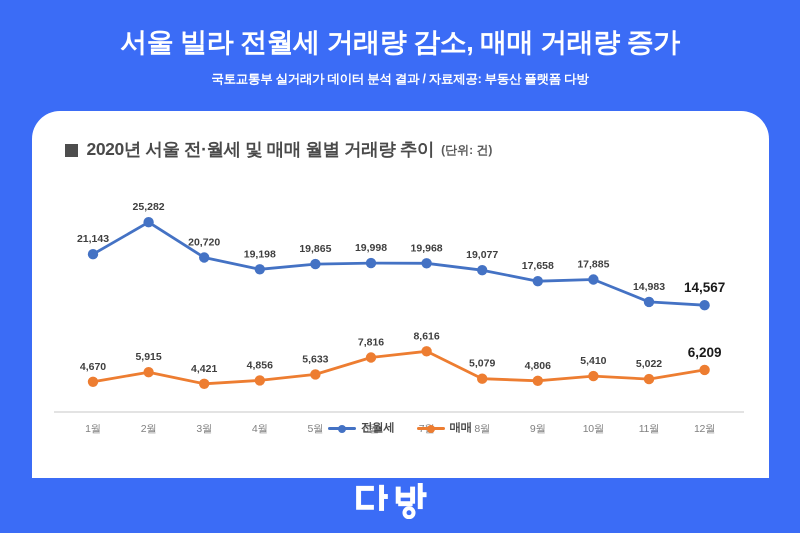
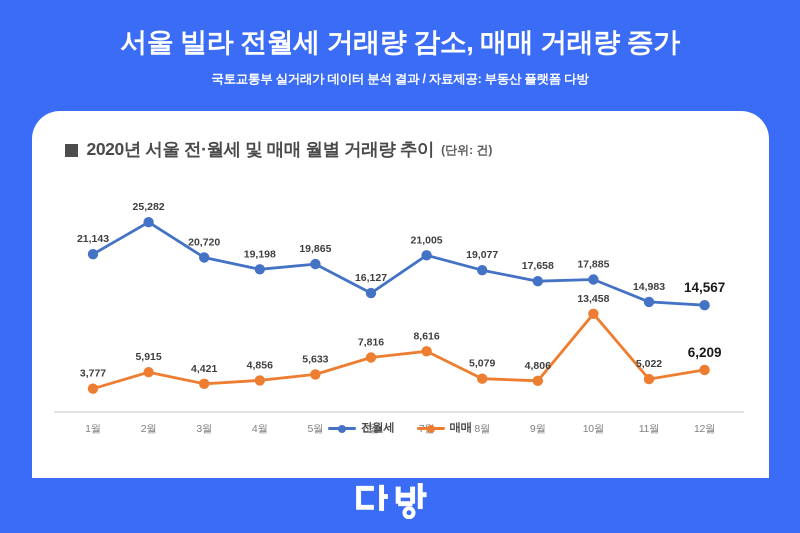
매매/1월: 4,670 -> 3,777
전월세/6월: 19,998 -> 16,127
전월세/7월: 19,968 -> 21,005
매매/10월: 5,410 -> 13,458
